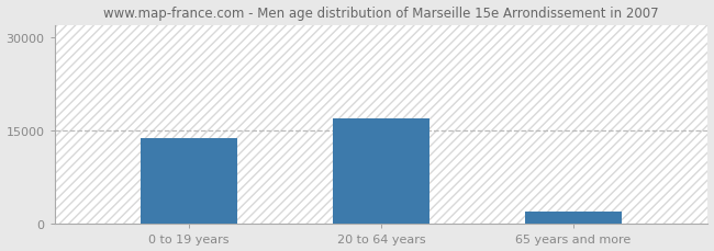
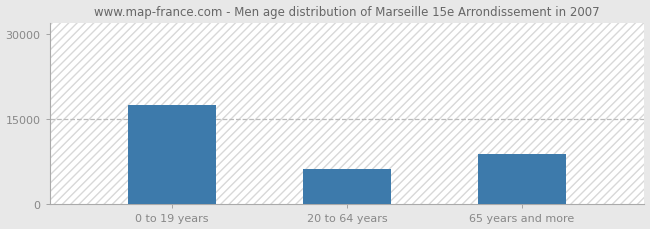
0 to 19 years: 13900 -> 17600
20 to 64 years: 17000 -> 6200
65 years and more: 2100 -> 8800
